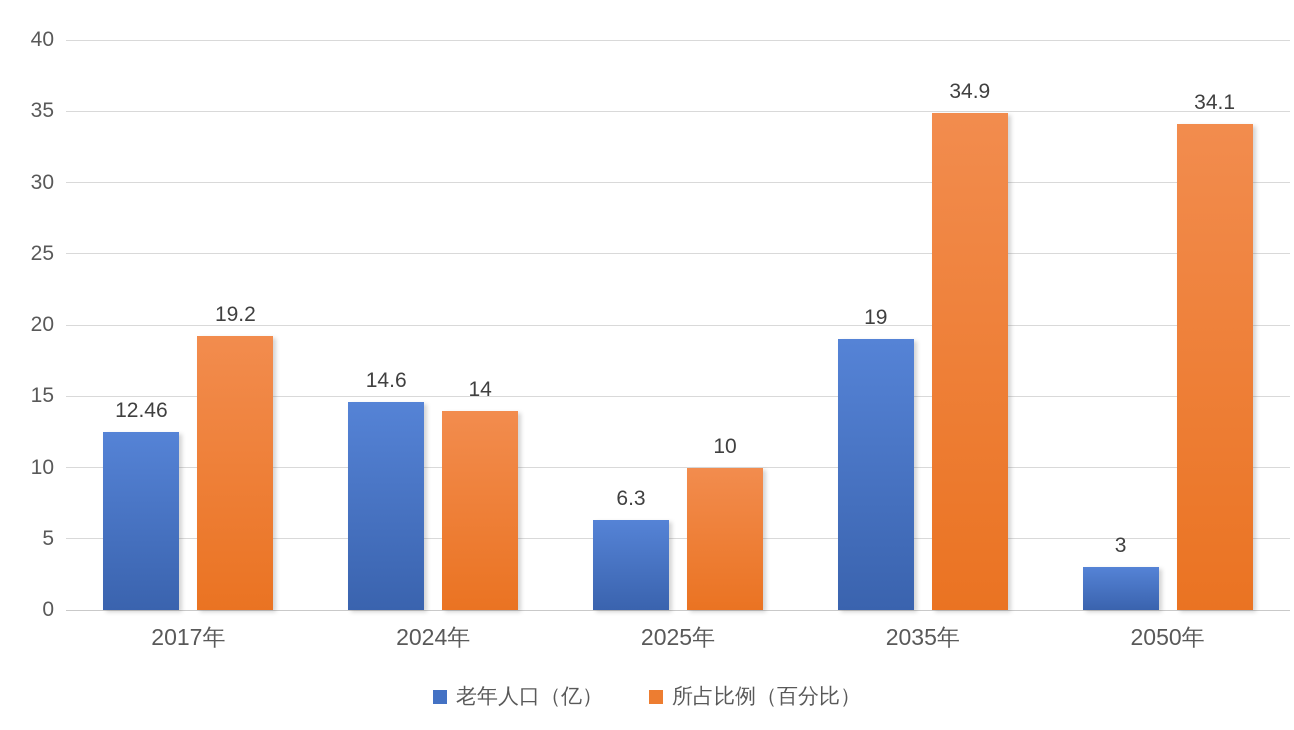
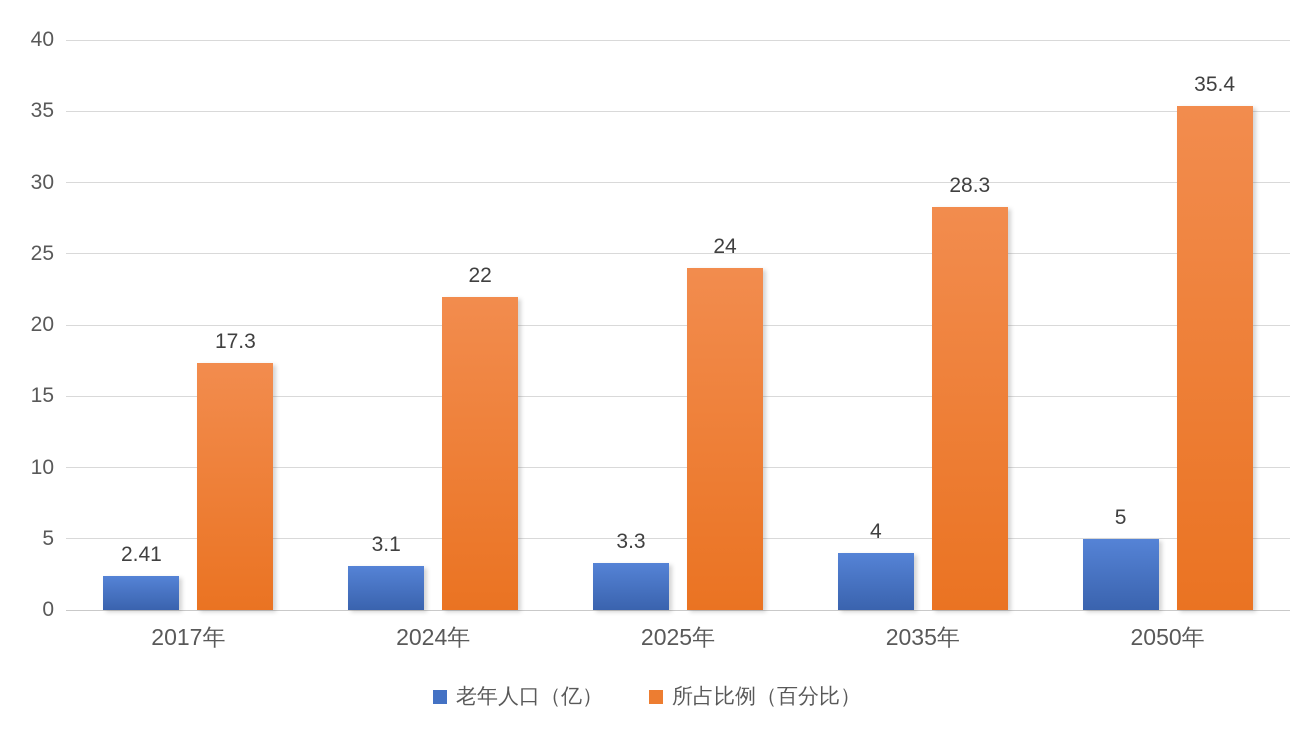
老年人口（亿）/2017年: 12.46 -> 2.41
所占比例（百分比）/2017年: 19.2 -> 17.3
老年人口（亿）/2024年: 14.6 -> 3.1
所占比例（百分比）/2024年: 14 -> 22
老年人口（亿）/2025年: 6.3 -> 3.3
所占比例（百分比）/2025年: 10 -> 24
老年人口（亿）/2035年: 19 -> 4
所占比例（百分比）/2035年: 34.9 -> 28.3
老年人口（亿）/2050年: 3 -> 5
所占比例（百分比）/2050年: 34.1 -> 35.4
